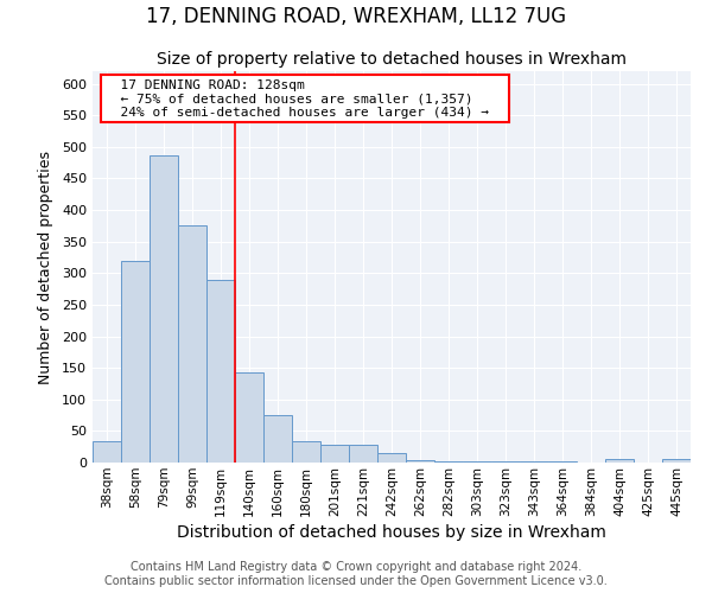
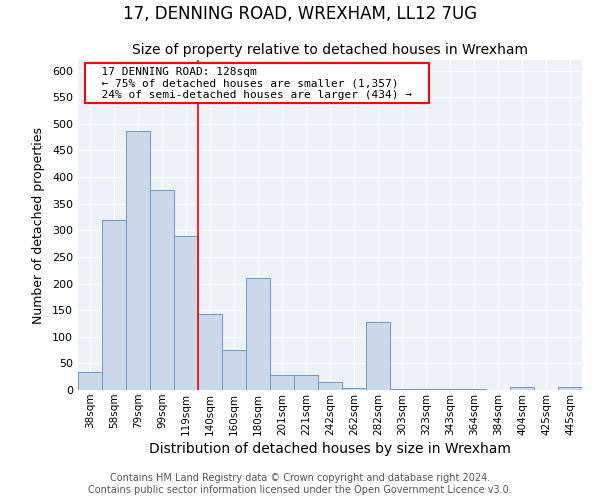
180sqm: 33 -> 210
282sqm: 2 -> 128
